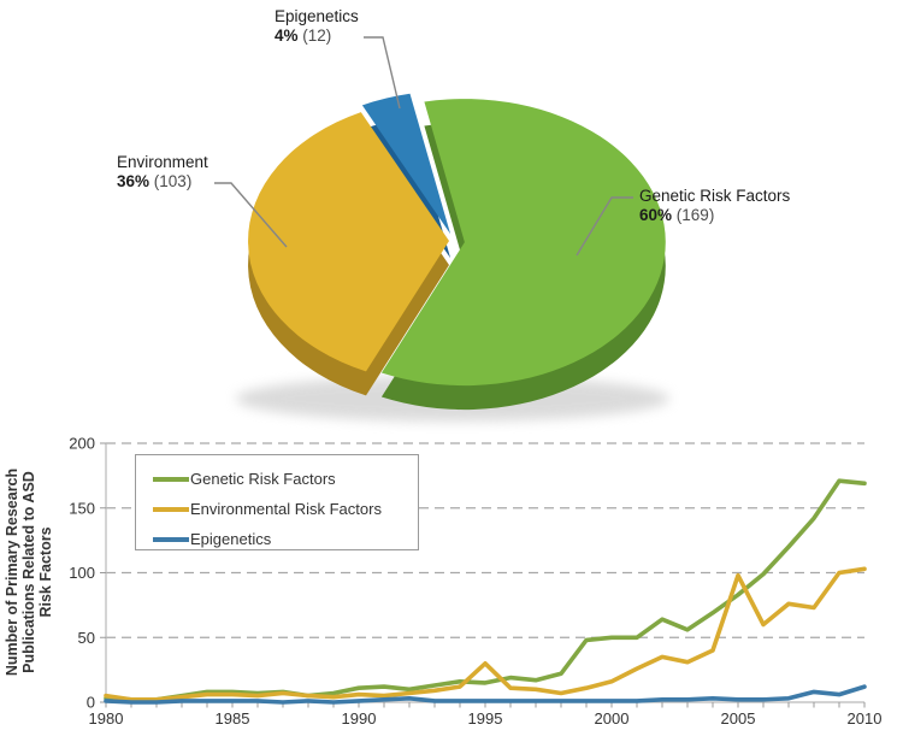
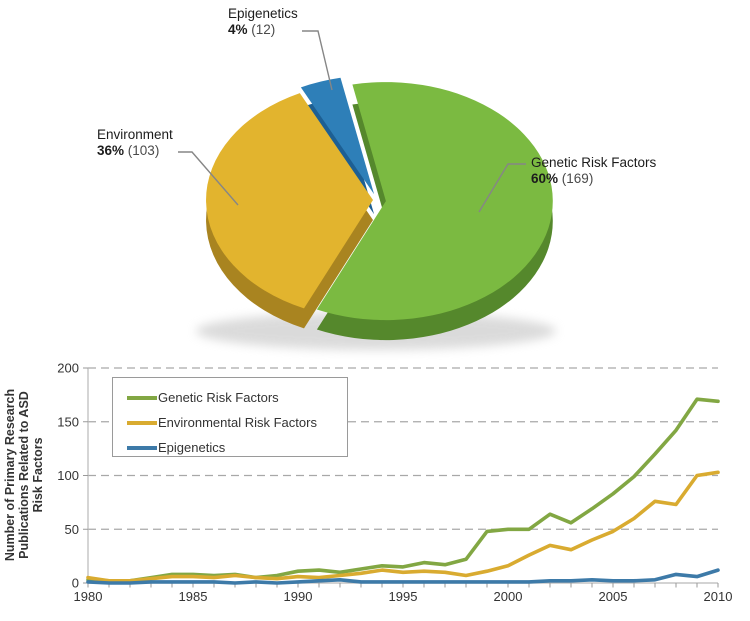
Environmental Risk Factors/1995: 30 -> 10
Environmental Risk Factors/2005: 98 -> 48
